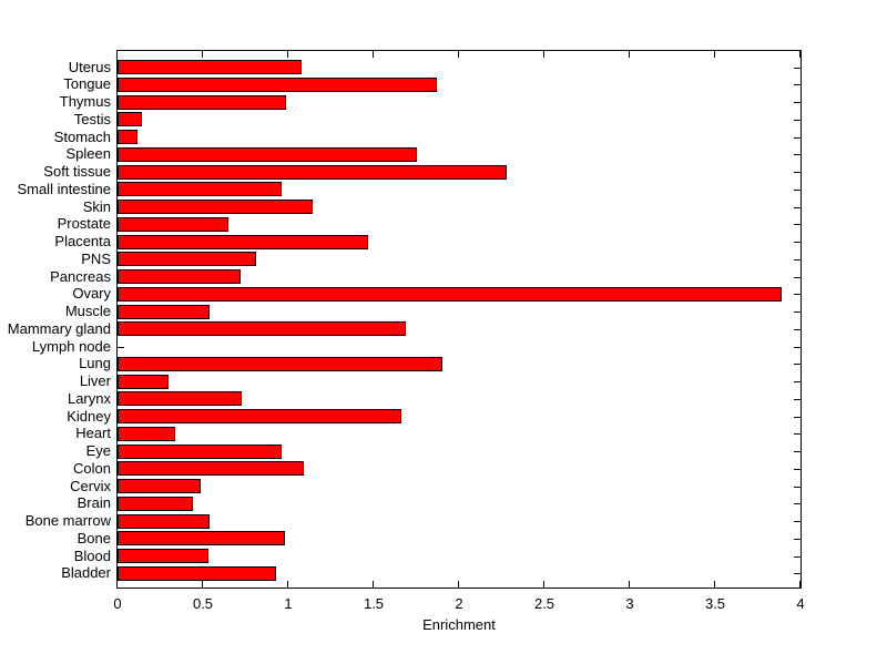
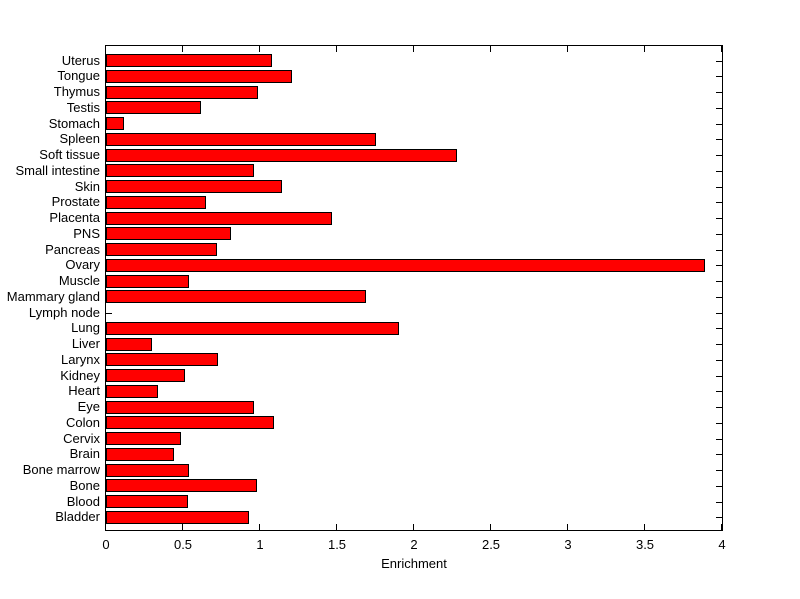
Tongue: 1.87 -> 1.21
Testis: 0.14 -> 0.62
Kidney: 1.66 -> 0.51
